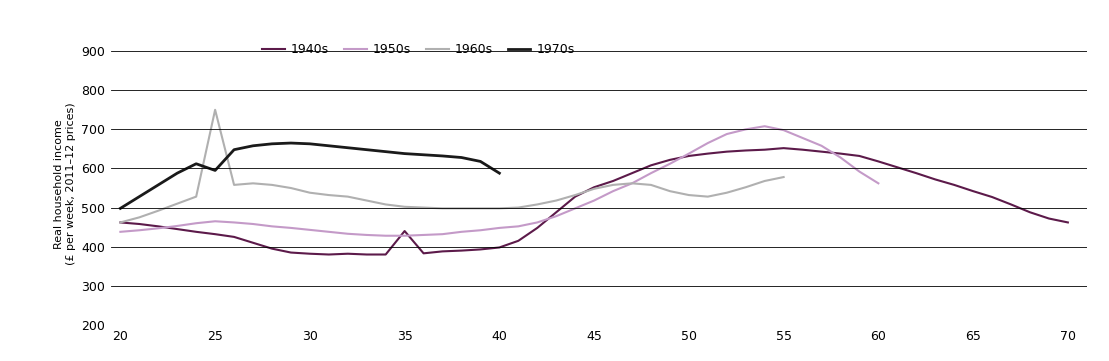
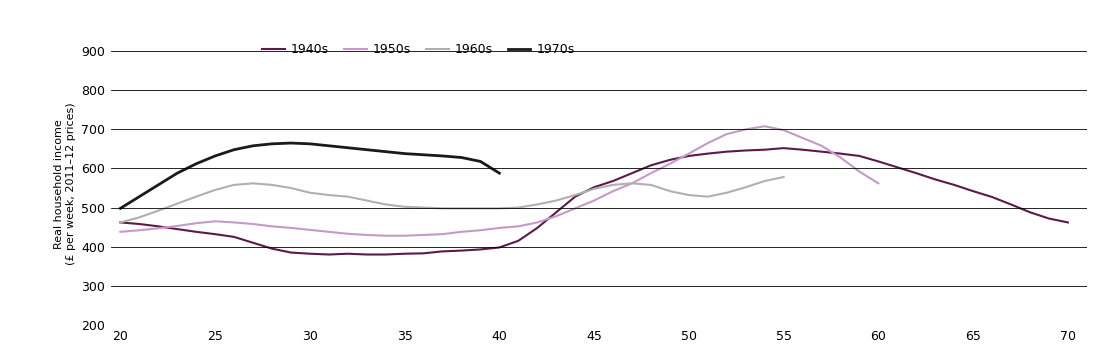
1960s/25: 750 -> 545
1970s/25: 595 -> 632
1940s/35: 440 -> 382
